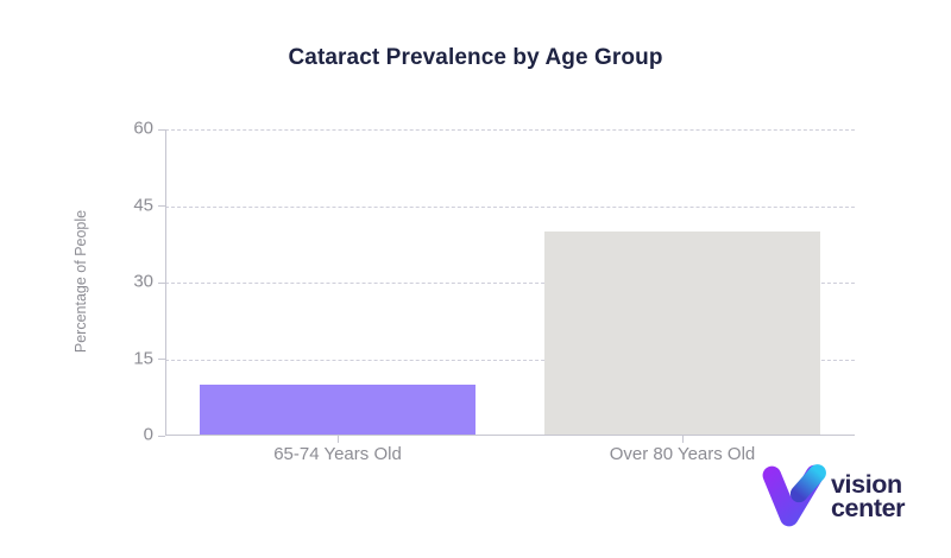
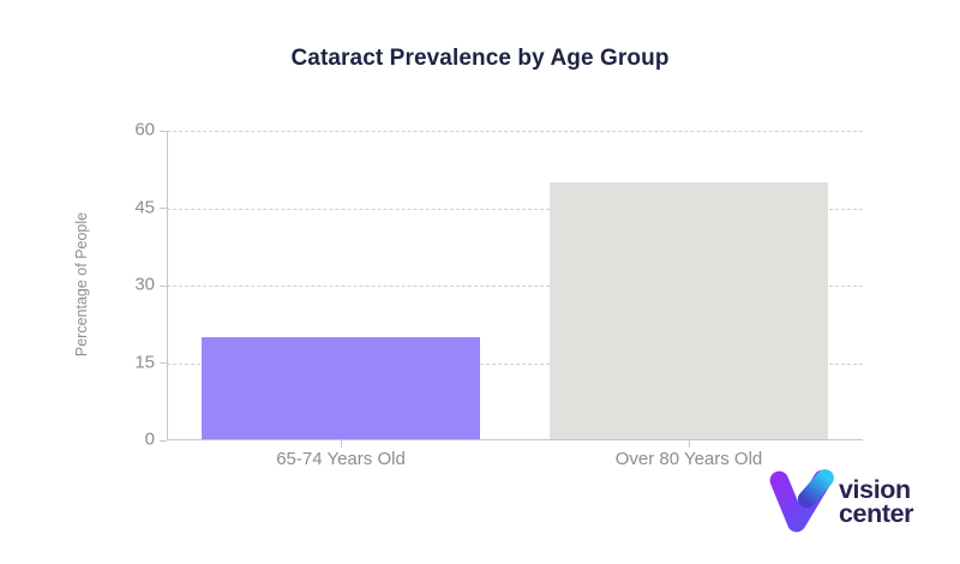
65-74 Years Old: 10 -> 20
Over 80 Years Old: 40 -> 50
